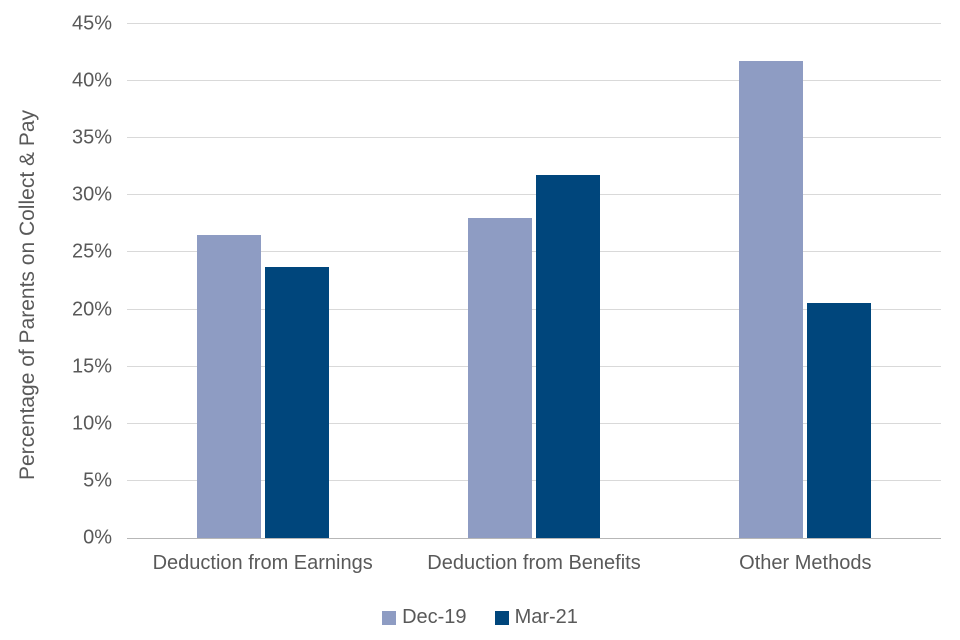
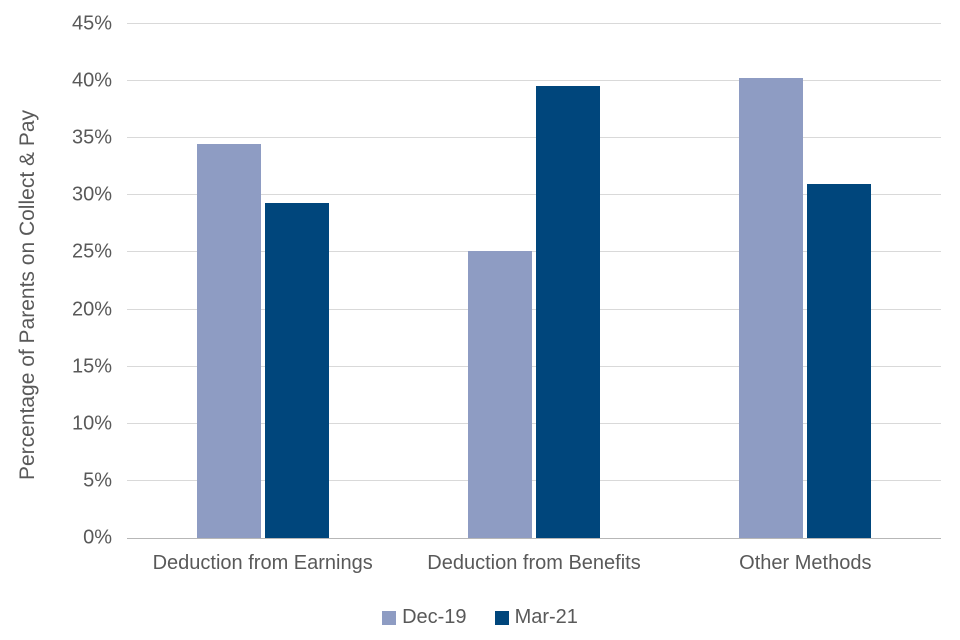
Dec-19/Deduction from Earnings: 26.5% -> 34.5%
Mar-21/Deduction from Earnings: 23.7% -> 29.3%
Dec-19/Deduction from Benefits: 28.0% -> 25.1%
Mar-21/Deduction from Benefits: 31.8% -> 39.6%
Dec-19/Other Methods: 41.8% -> 40.3%
Mar-21/Other Methods: 20.6% -> 31.0%
